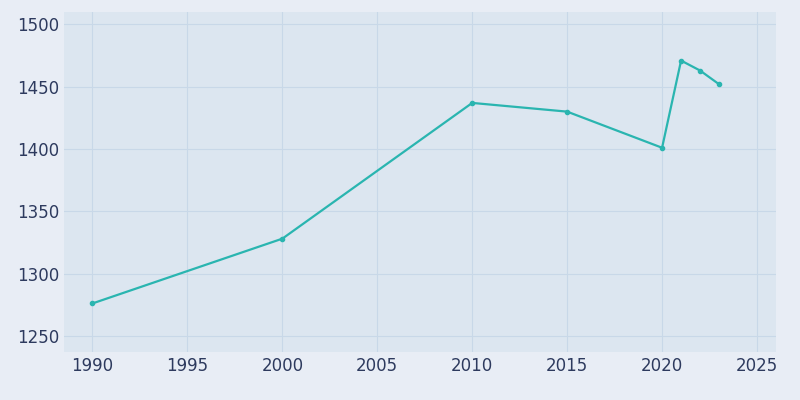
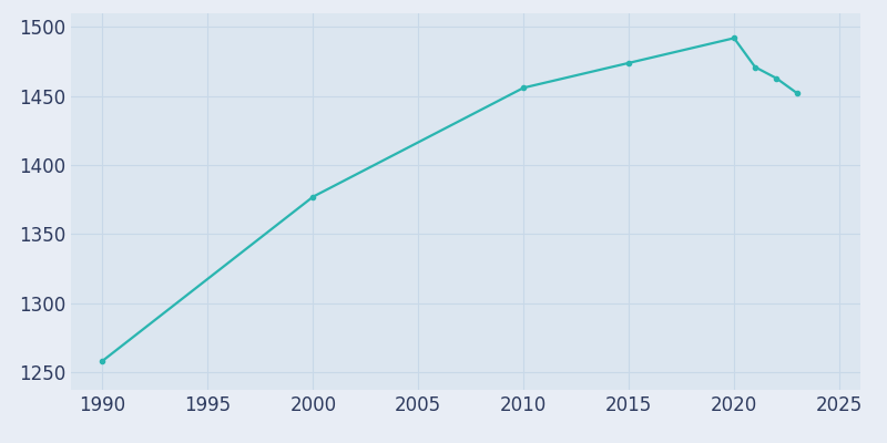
1990: 1276 -> 1258
2000: 1328 -> 1377
2010: 1437 -> 1456
2015: 1430 -> 1474
2020: 1401 -> 1492
